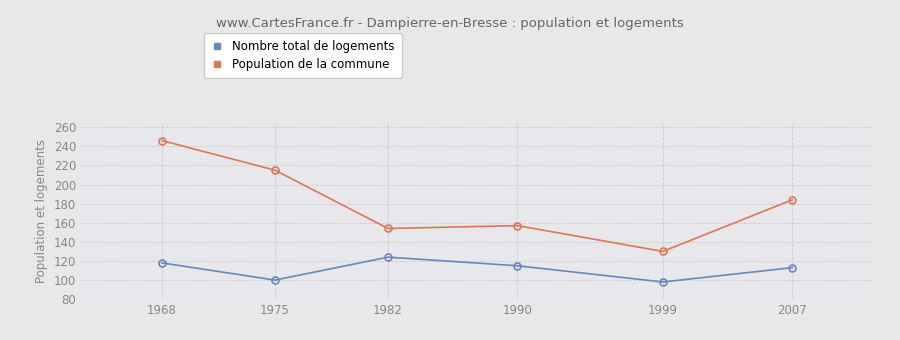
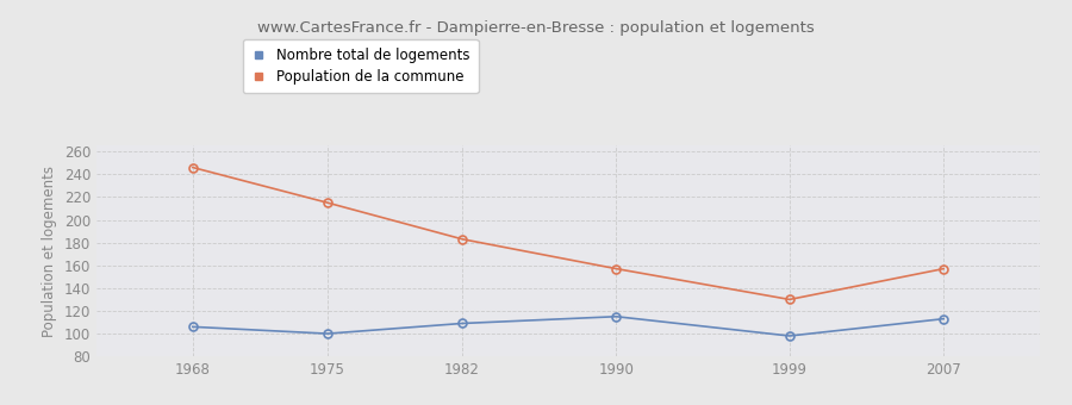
Nombre total de logements/1968: 118 -> 106
Nombre total de logements/1982: 124 -> 109
Population de la commune/1982: 154 -> 183
Population de la commune/2007: 184 -> 157
